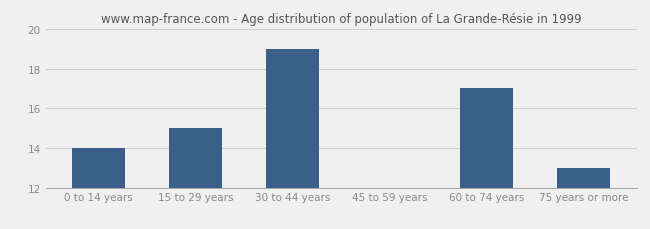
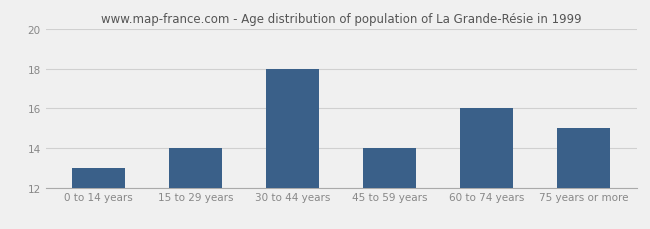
0 to 14 years: 14 -> 13
15 to 29 years: 15 -> 14
30 to 44 years: 19 -> 18
45 to 59 years: 12 -> 14
60 to 74 years: 17 -> 16
75 years or more: 13 -> 15
